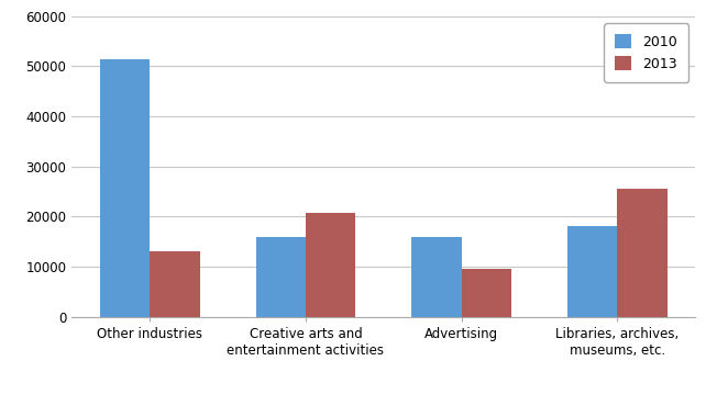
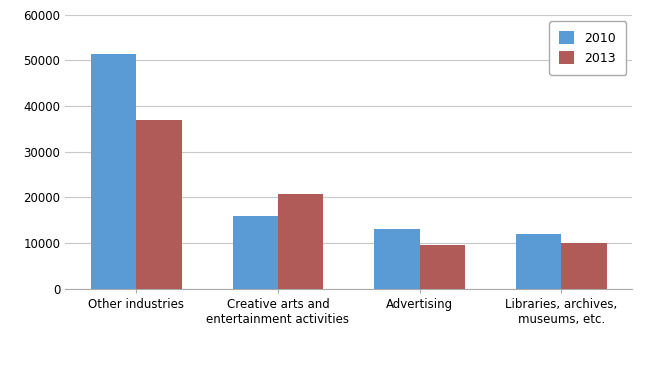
2013/Other industries: 13000 -> 37000
2010/Advertising: 16000 -> 13000
2010/Libraries, archives, museums, etc.: 18000 -> 12000
2013/Libraries, archives, museums, etc.: 25500 -> 10000
